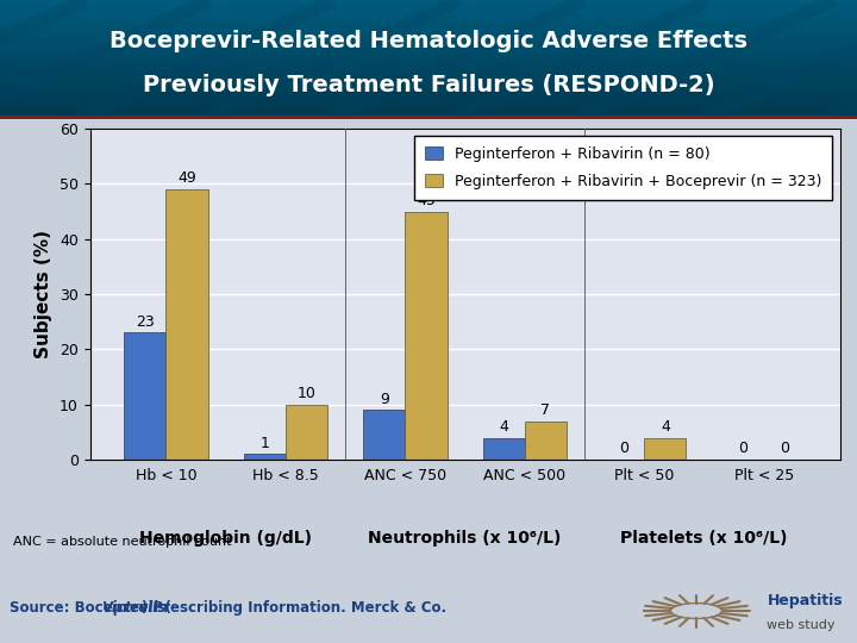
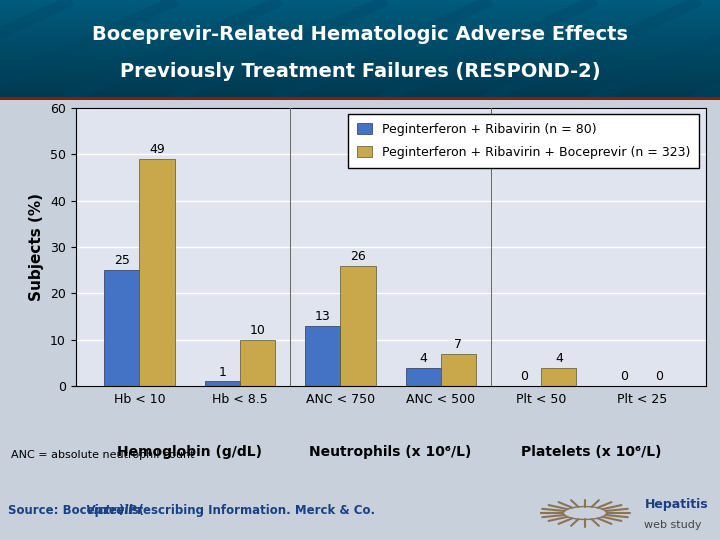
Peginterferon + Ribavirin (n = 80)/Hb < 10: 23 -> 25
Peginterferon + Ribavirin (n = 80)/ANC < 750: 9 -> 13
Peginterferon + Ribavirin + Boceprevir (n = 323)/ANC < 750: 45 -> 26
